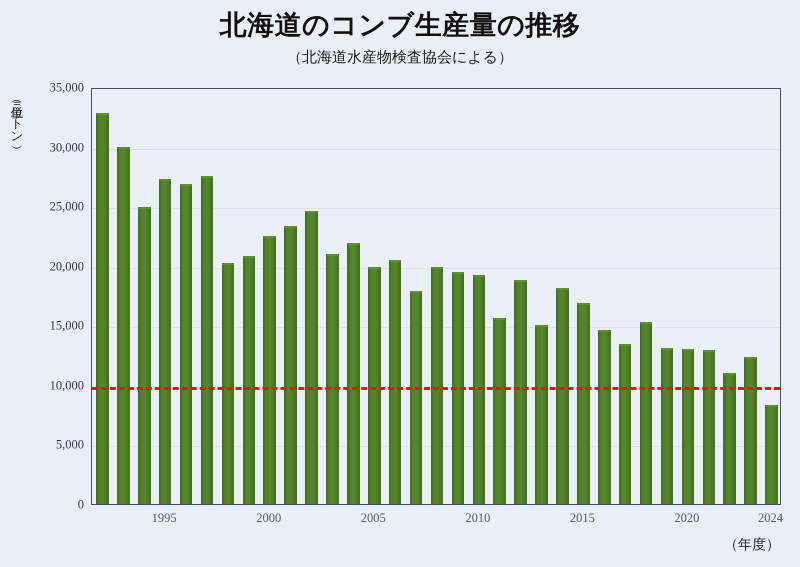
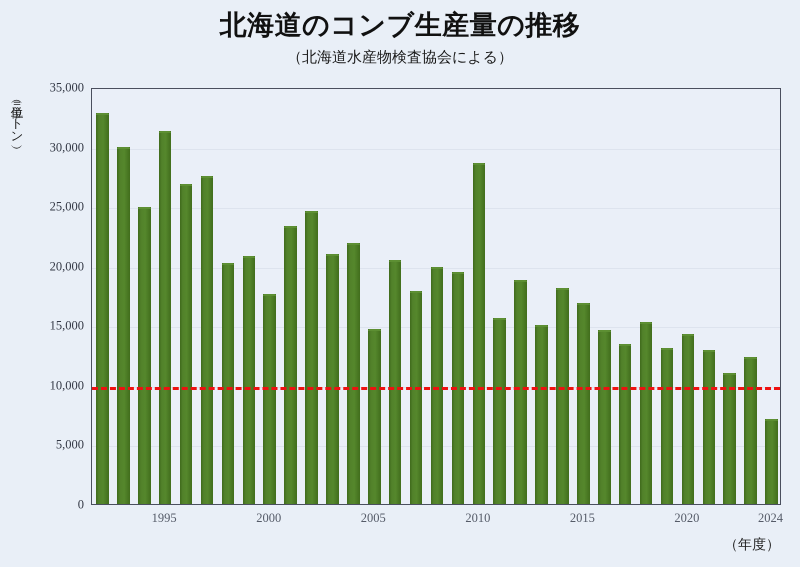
1995: 27300 -> 31300
2000: 22500 -> 17600
2005: 19900 -> 14700
2010: 19200 -> 28600
2020: 13000 -> 14300
2024: 8300 -> 7100
